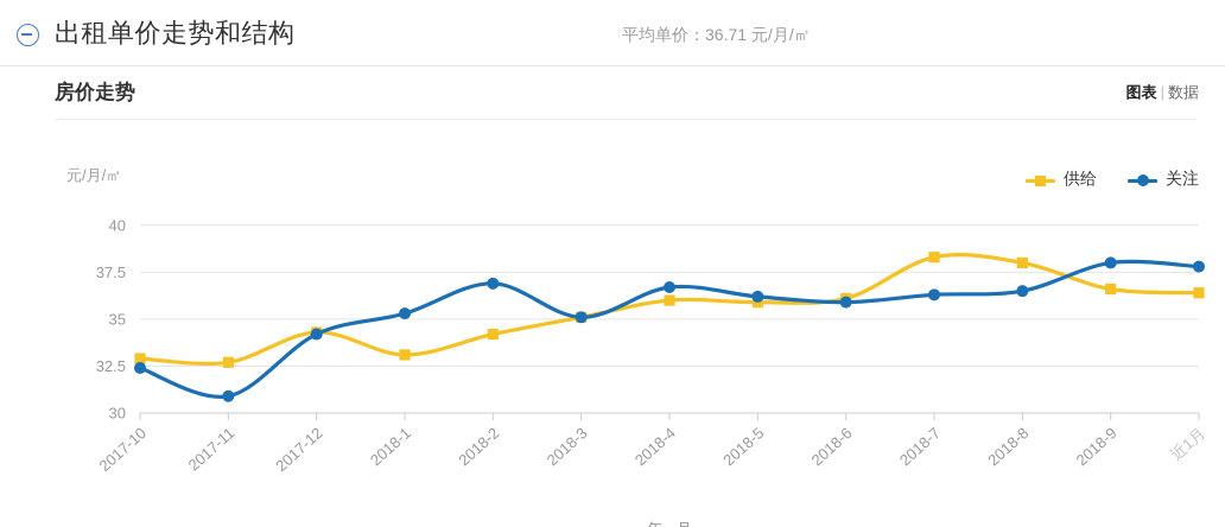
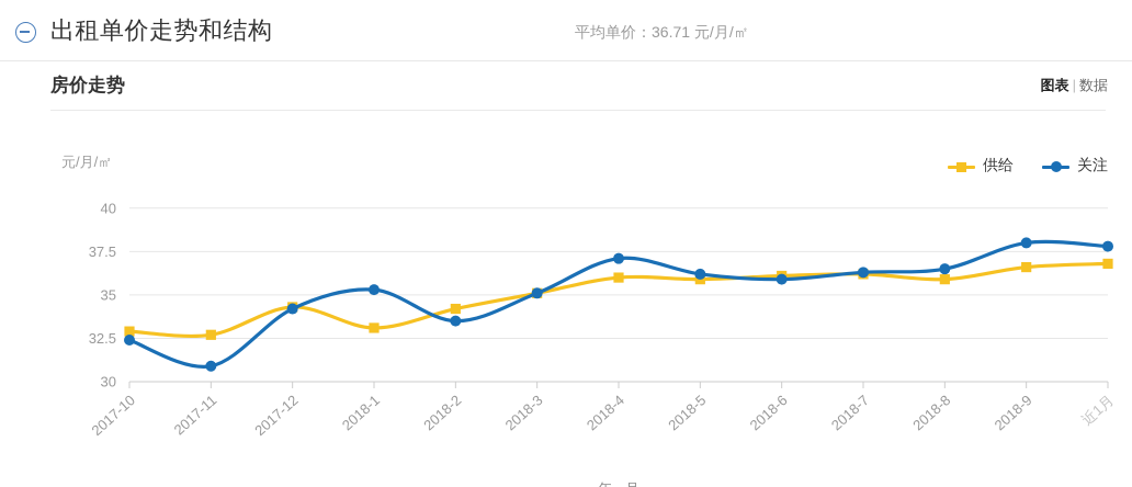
关注/2018-2: 36.9 -> 33.5
关注/2018-4: 36.7 -> 37.1
供给/2018-7: 38.3 -> 36.2
供给/2018-8: 38.0 -> 35.9
供给/近1月: 36.4 -> 36.8
